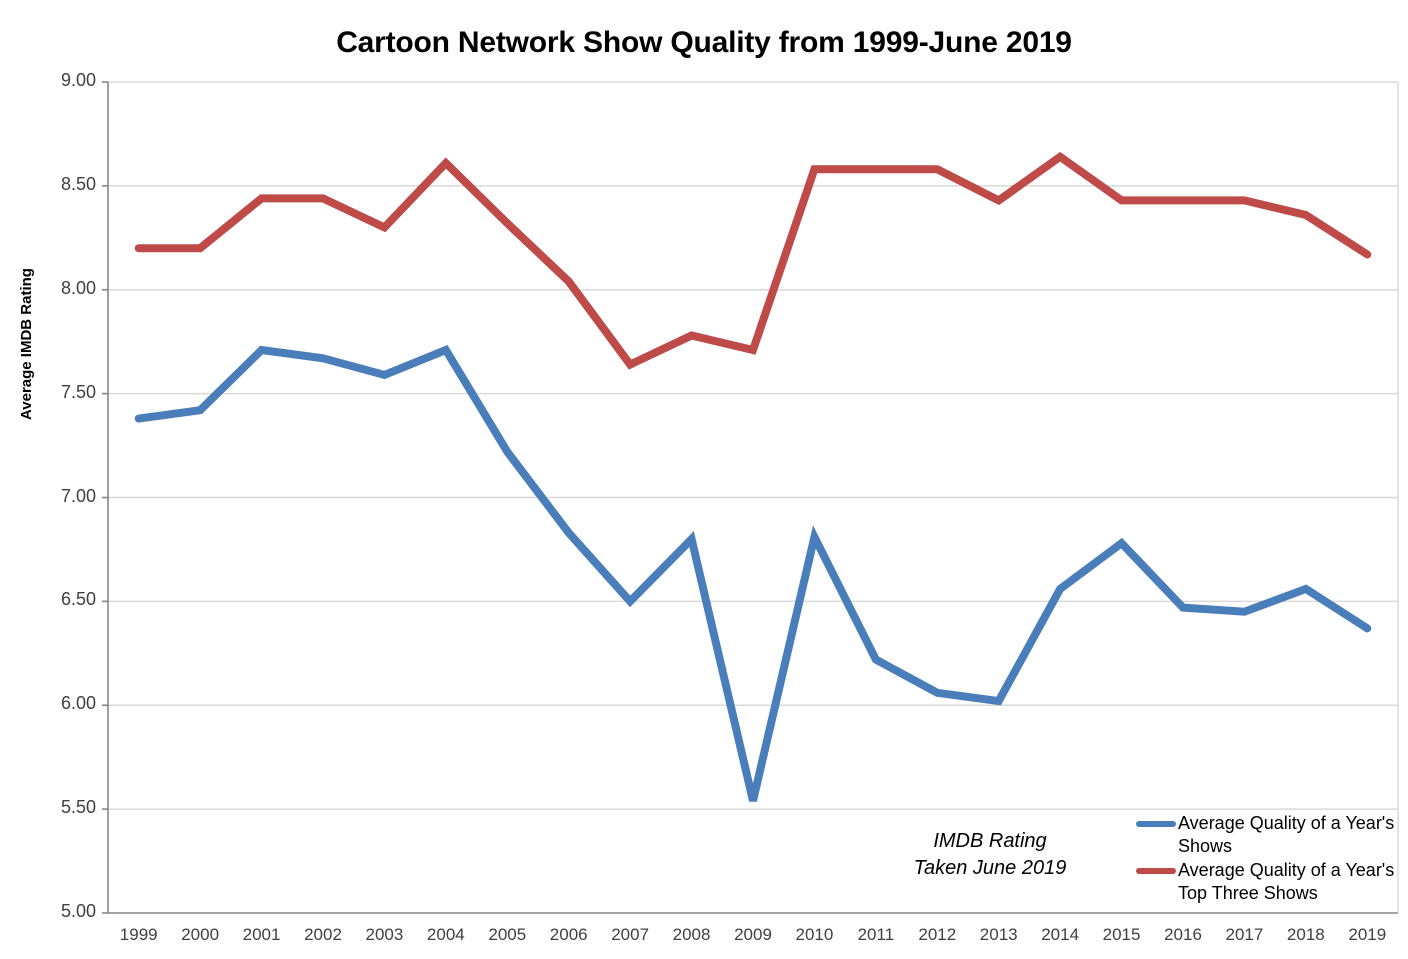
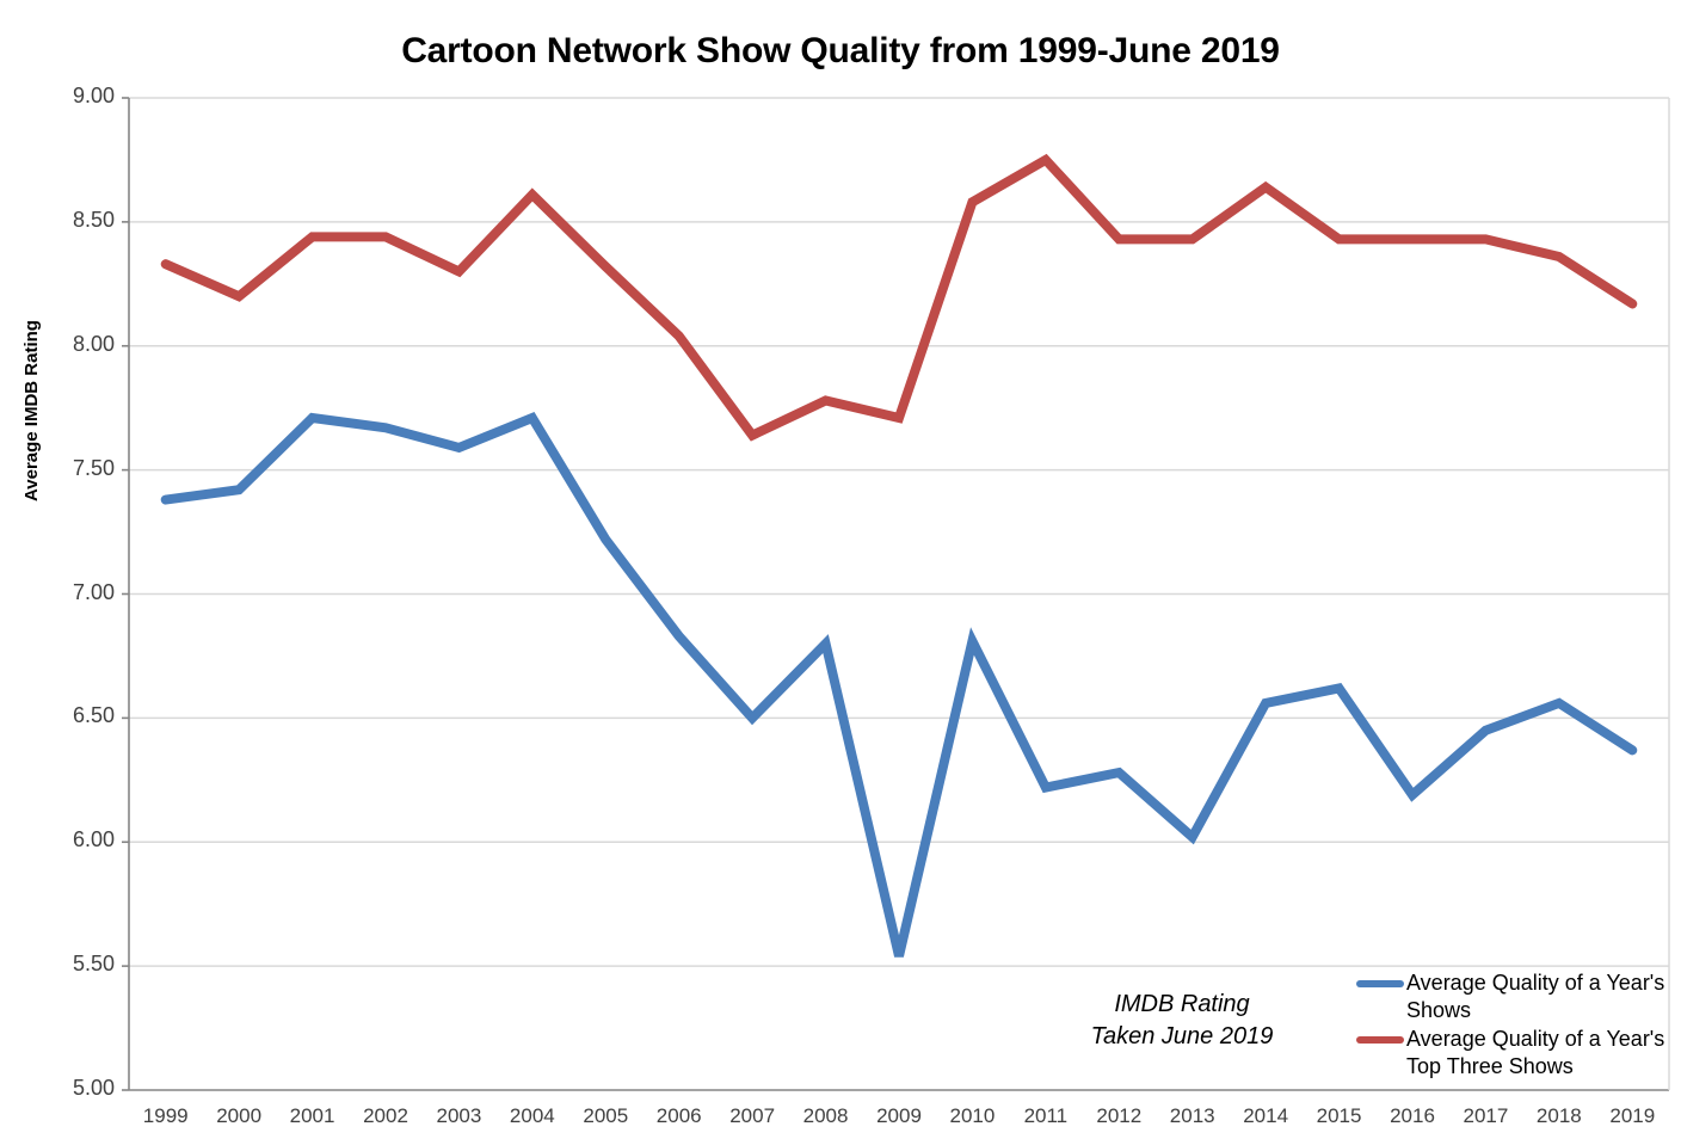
Average Quality of a Year's Top Three Shows/1999: 8.20 -> 8.33
Average Quality of a Year's Top Three Shows/2011: 8.58 -> 8.75
Average Quality of a Year's Shows/2012: 6.06 -> 6.28
Average Quality of a Year's Top Three Shows/2012: 8.58 -> 8.43
Average Quality of a Year's Shows/2015: 6.78 -> 6.62
Average Quality of a Year's Shows/2016: 6.47 -> 6.19
